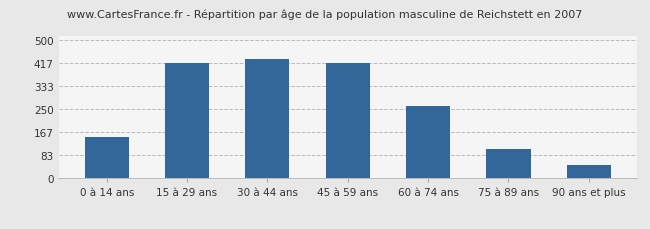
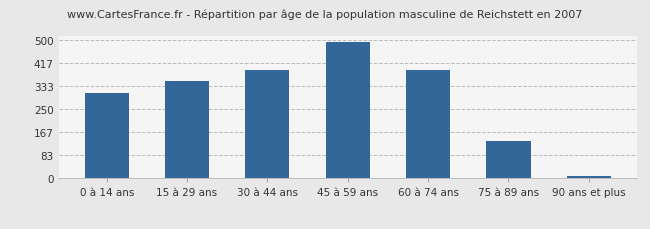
0 à 14 ans: 150 -> 308
15 à 29 ans: 415 -> 350
30 à 44 ans: 430 -> 390
45 à 59 ans: 415 -> 492
60 à 74 ans: 260 -> 390
75 à 89 ans: 105 -> 135
90 ans et plus: 50 -> 8
